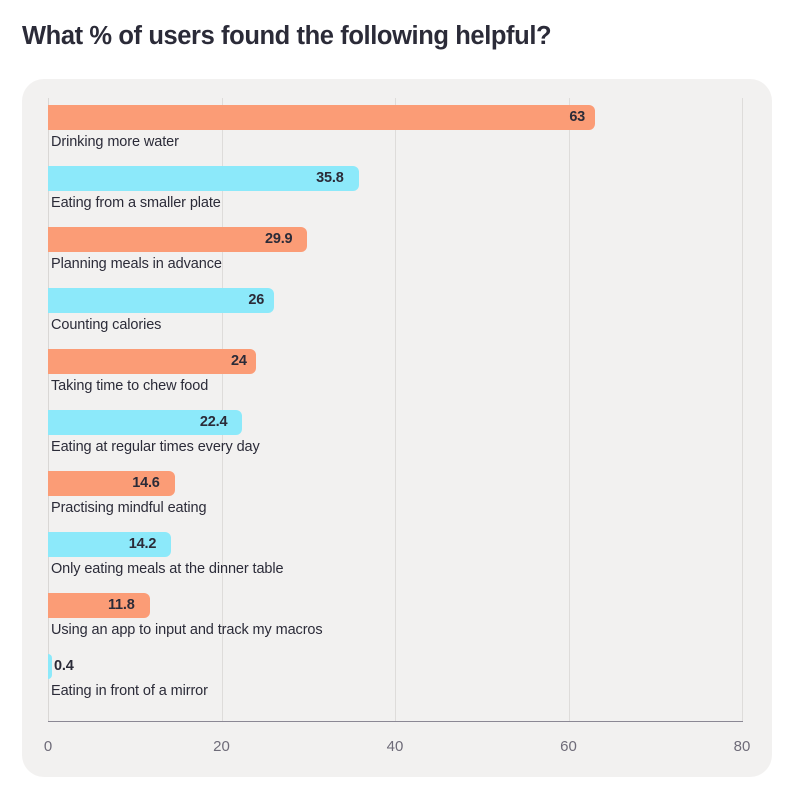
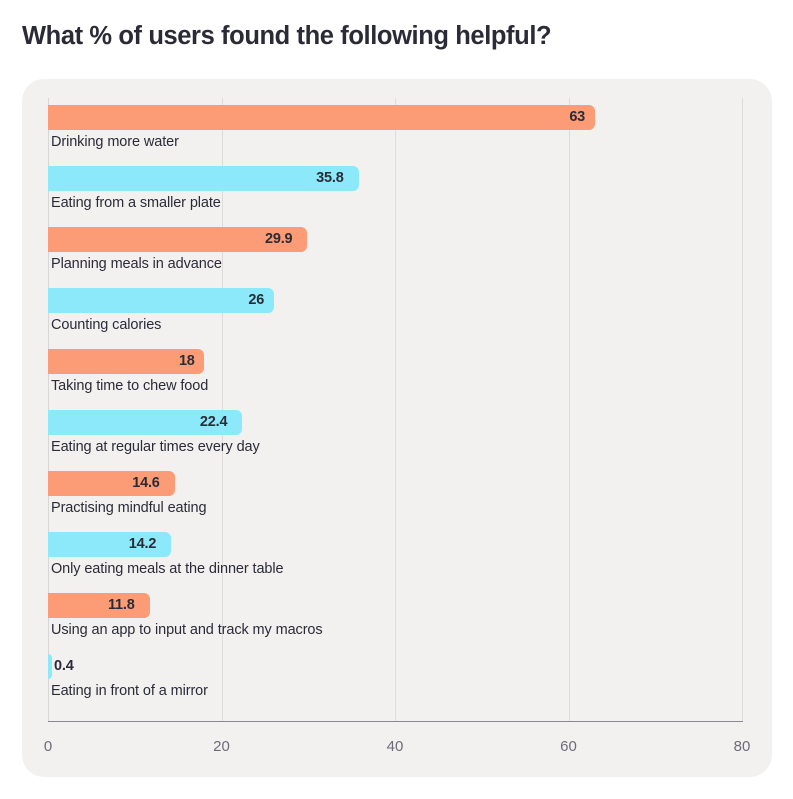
Taking time to chew food: 24 -> 18
